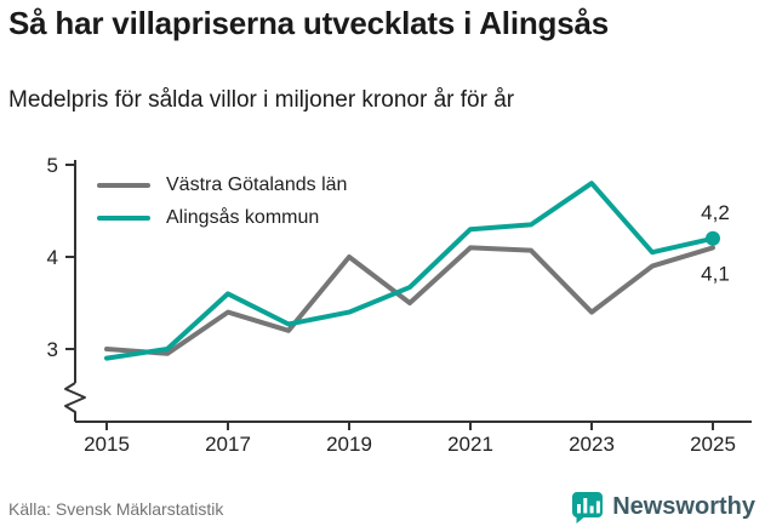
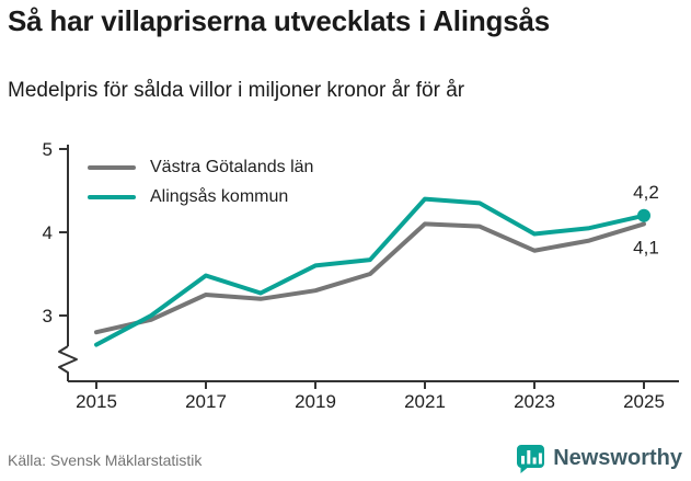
Västra Götalands län/2015: 3.0 -> 2.8
Alingsås kommun/2015: 2.9 -> 2.6
Västra Götalands län/2017: 3.4 -> 3.2
Alingsås kommun/2017: 3.6 -> 3.5
Västra Götalands län/2019: 4.0 -> 3.3
Alingsås kommun/2019: 3.4 -> 3.6
Alingsås kommun/2021: 4.3 -> 4.4
Västra Götalands län/2023: 3.4 -> 3.8
Alingsås kommun/2023: 4.8 -> 4.0
